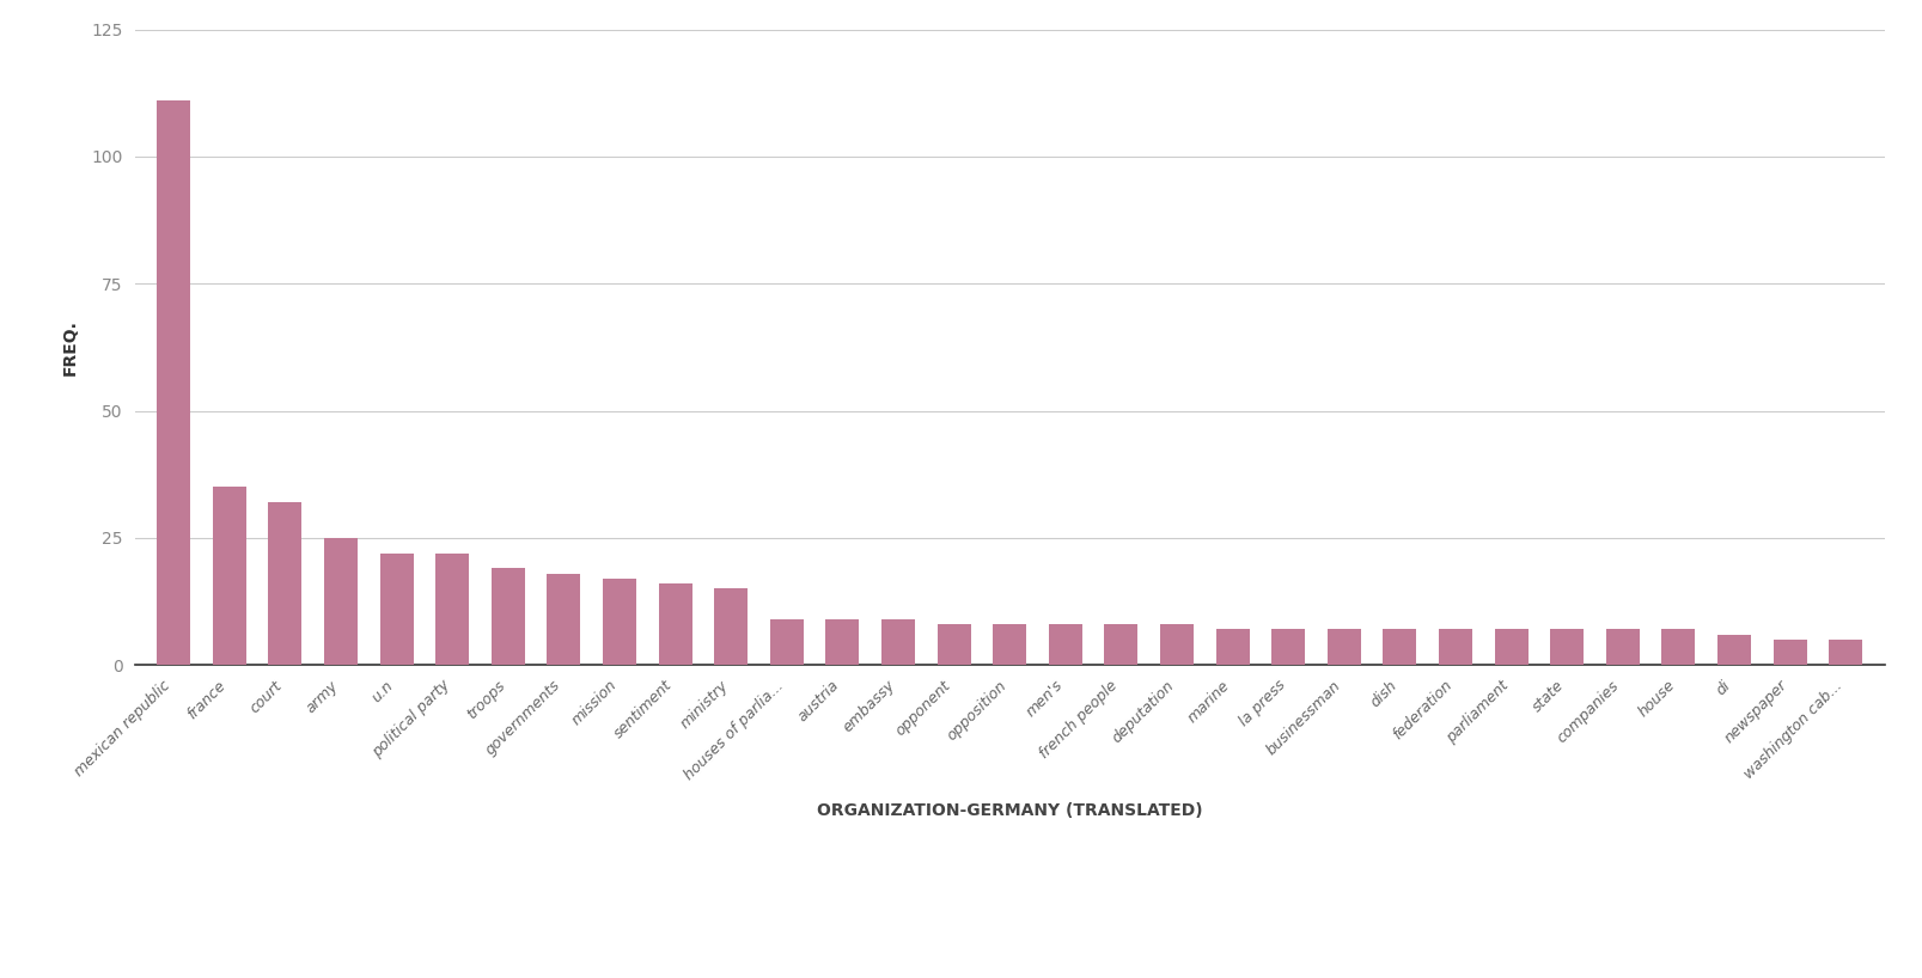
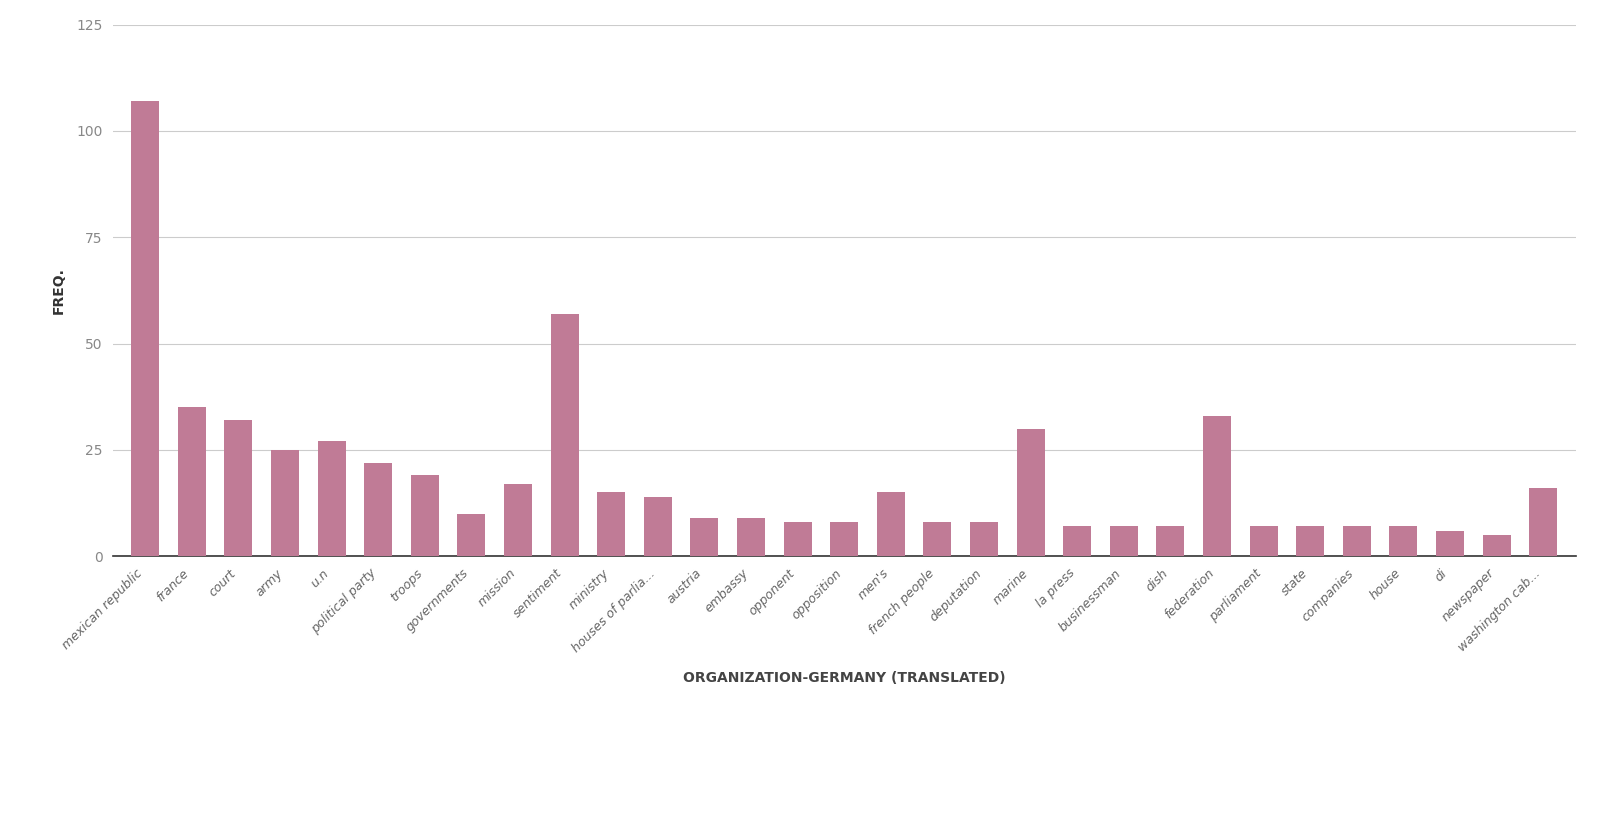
mexican republic: 111 -> 107
u.n: 22 -> 27
governments: 18 -> 10
sentiment: 16 -> 57
houses of parlia...: 9 -> 14
men's: 8 -> 15
marine: 7 -> 30
federation: 7 -> 33
washington cab...: 5 -> 16
